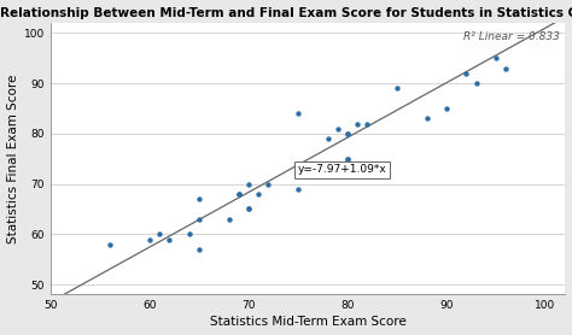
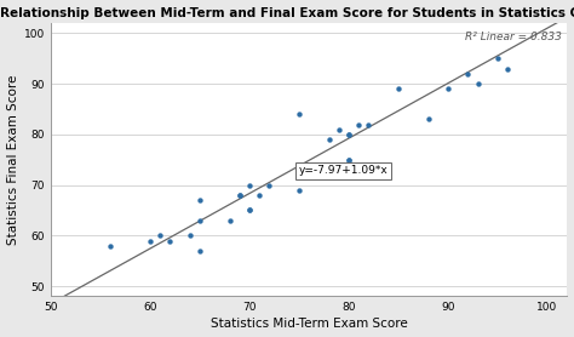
90: 85 -> 89
